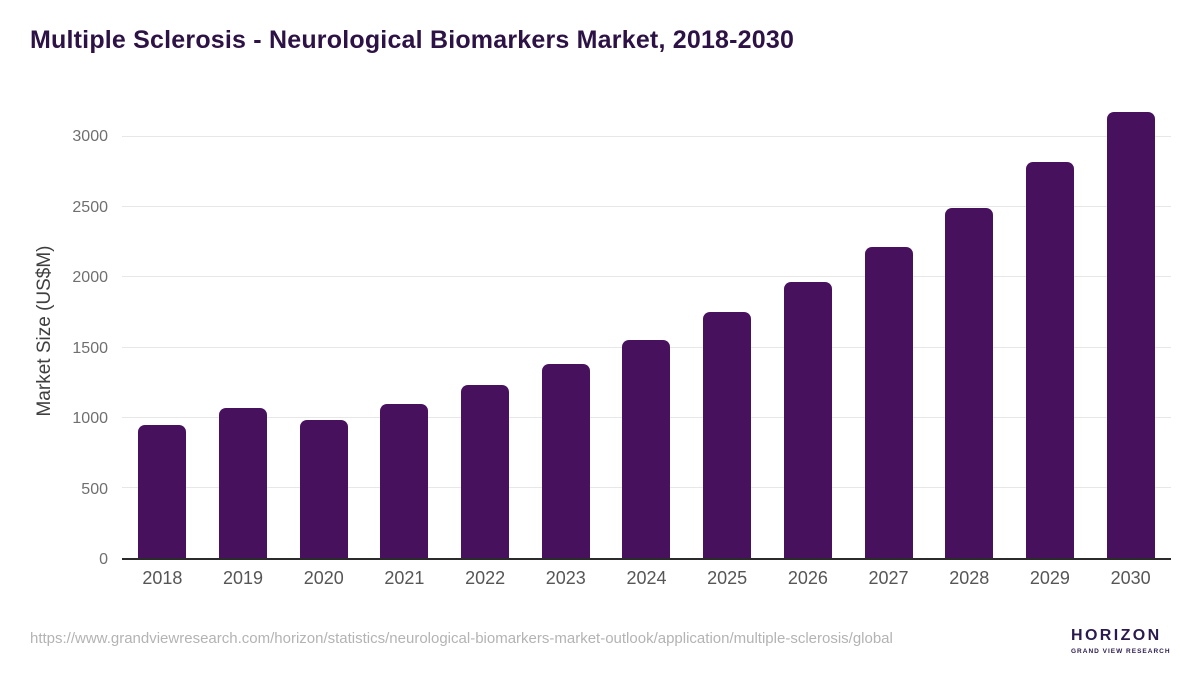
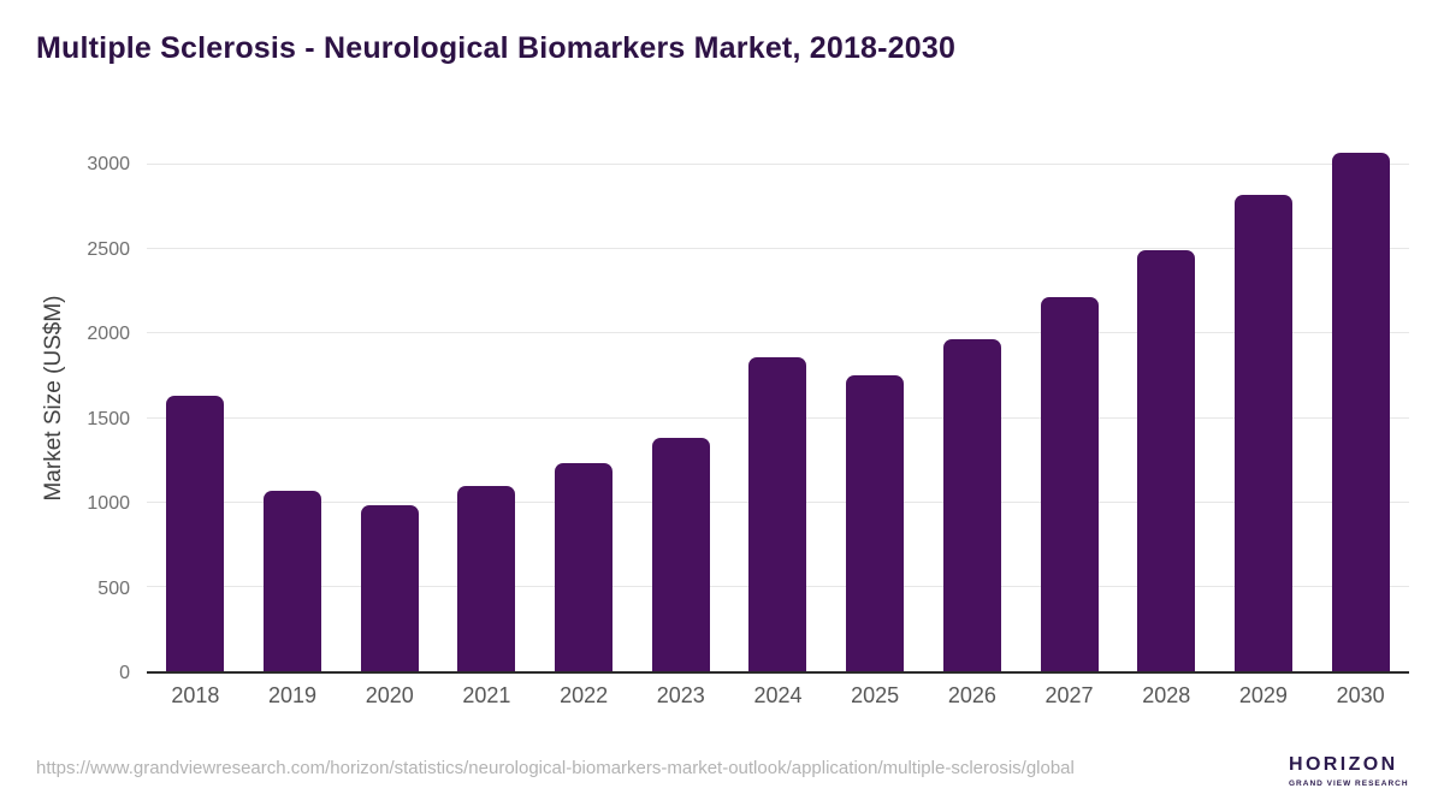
2018: 950 -> 1630
2024: 1560 -> 1860
2030: 3180 -> 3070
